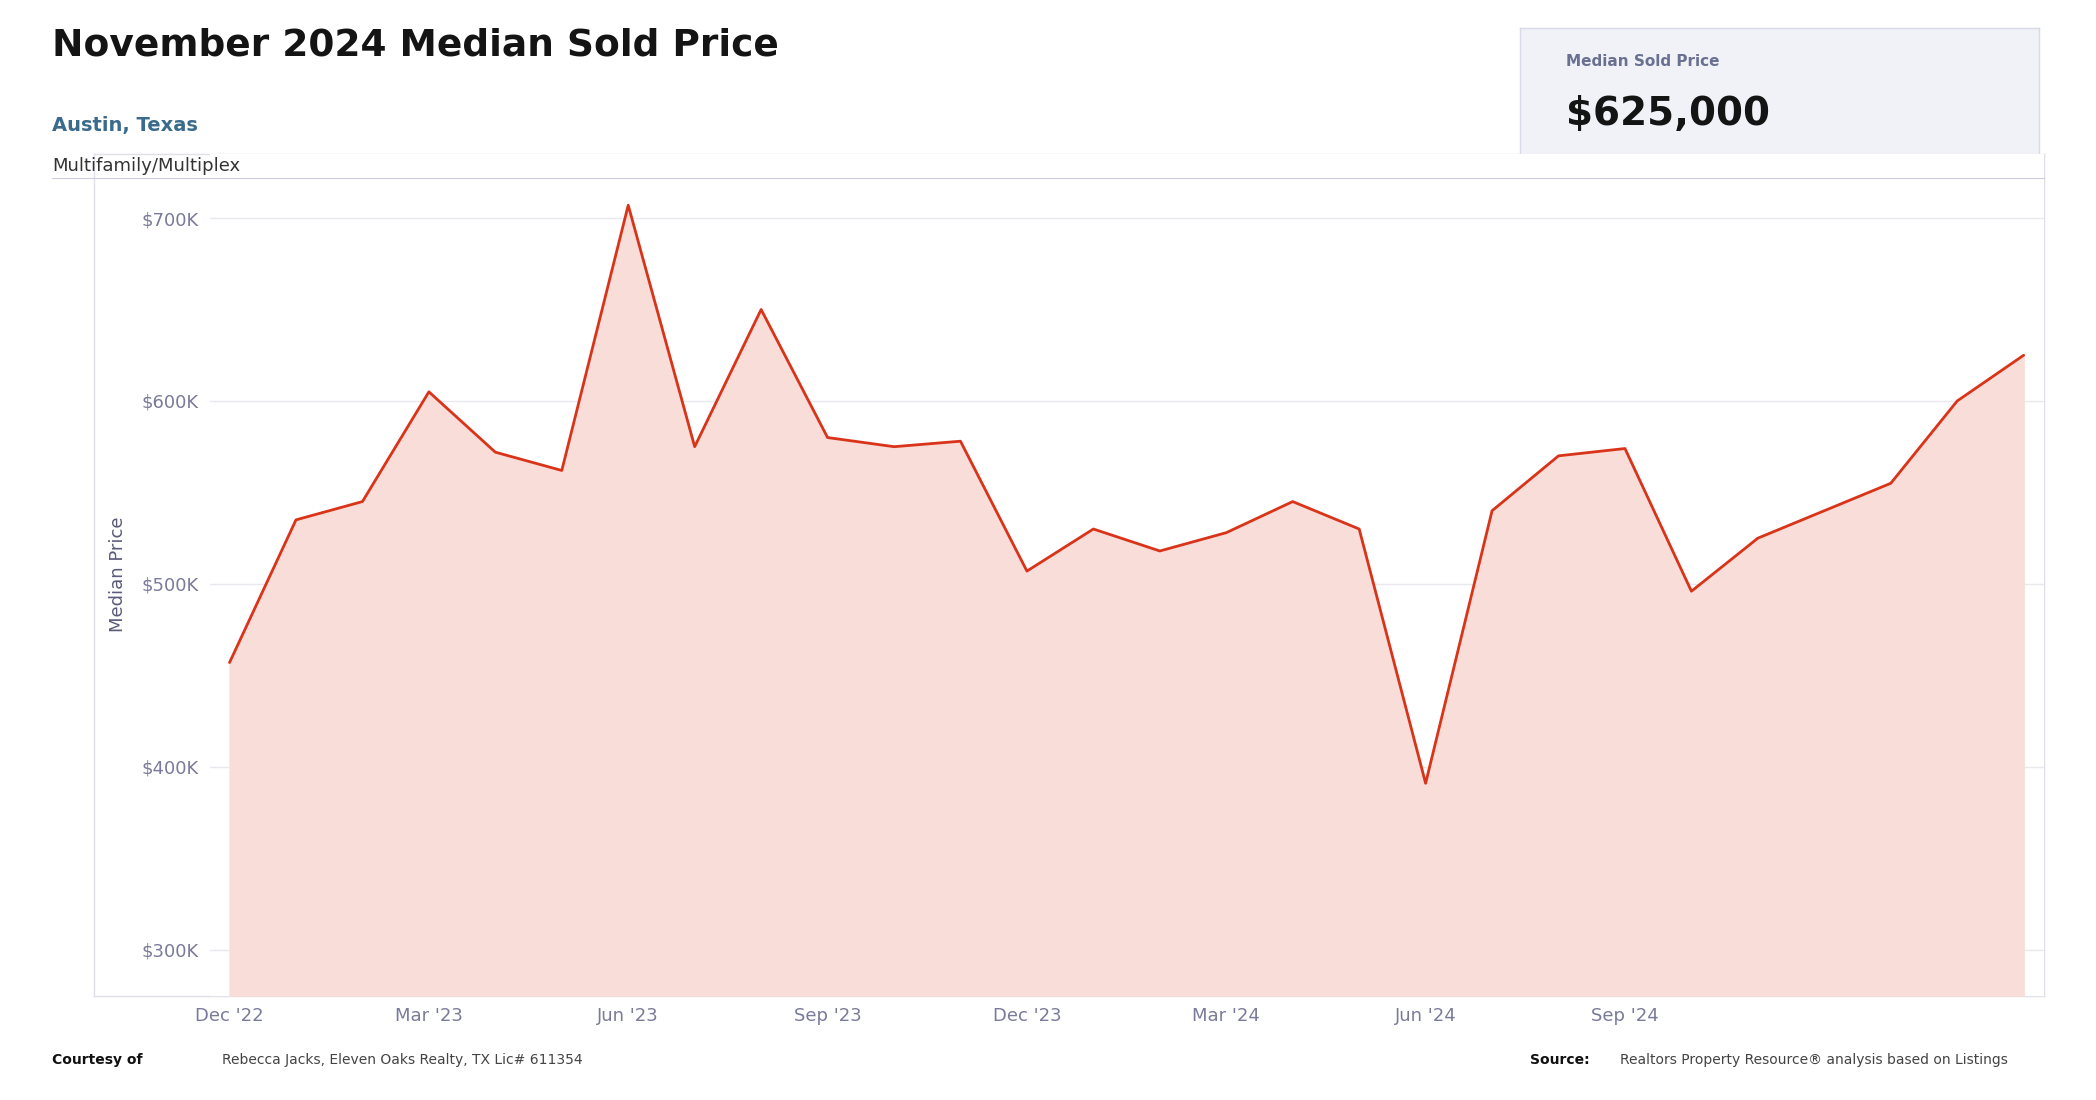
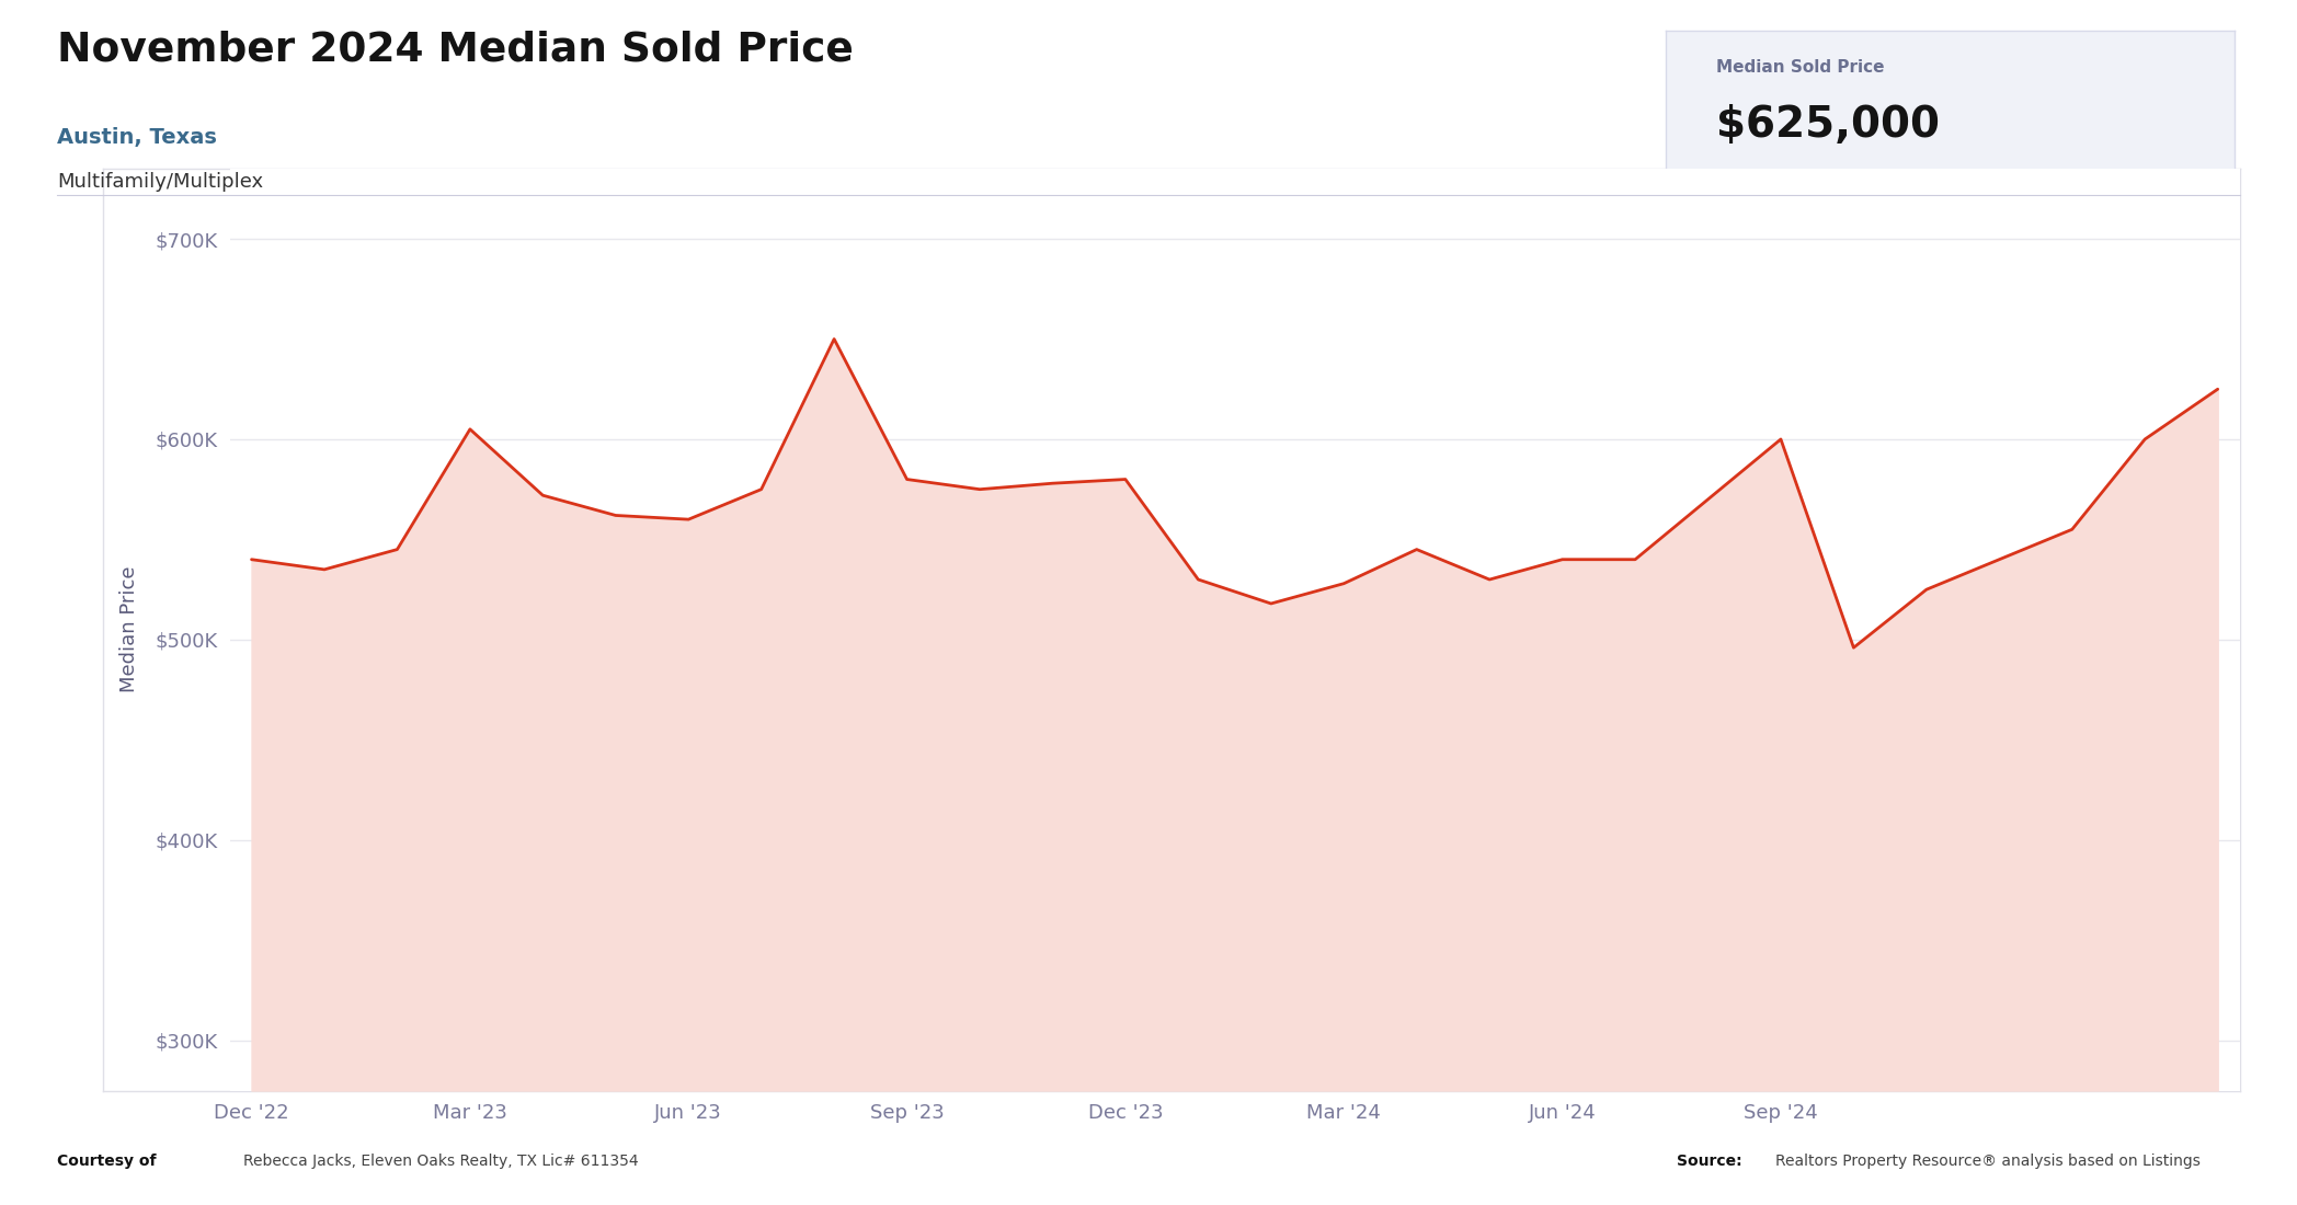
Dec '22: $457K -> $540K
Jun '23: $707K -> $560K
Dec '23: $507K -> $580K
Jun '24: $391K -> $540K
Sep '24: $574K -> $600K
